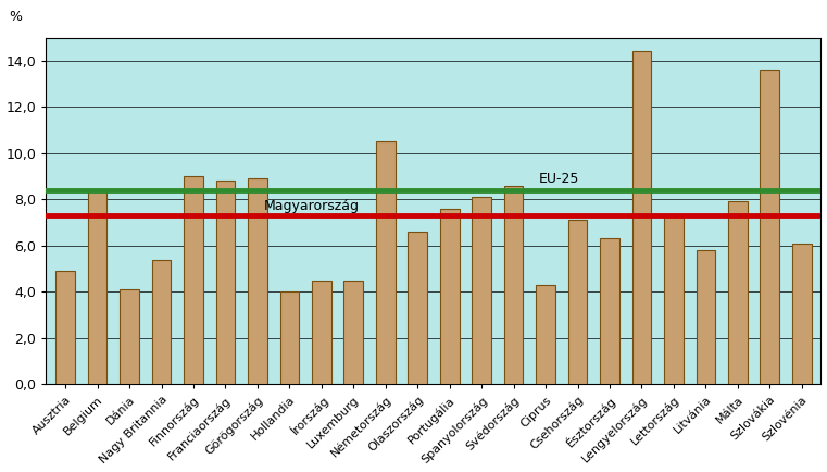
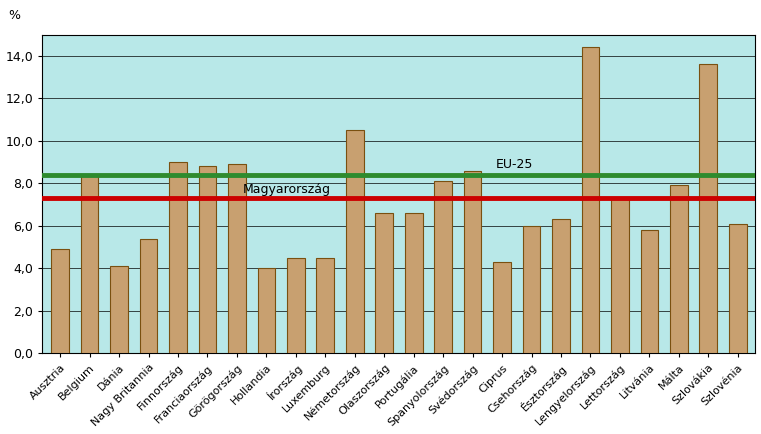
Portugália: 7,6 -> 6,6
Csehország: 7,1 -> 6,0
